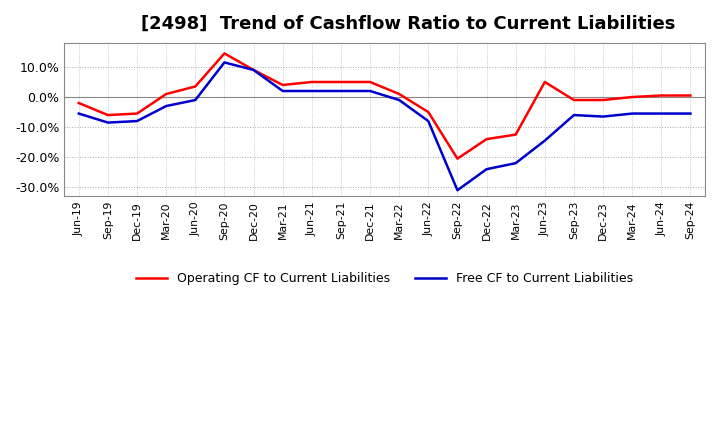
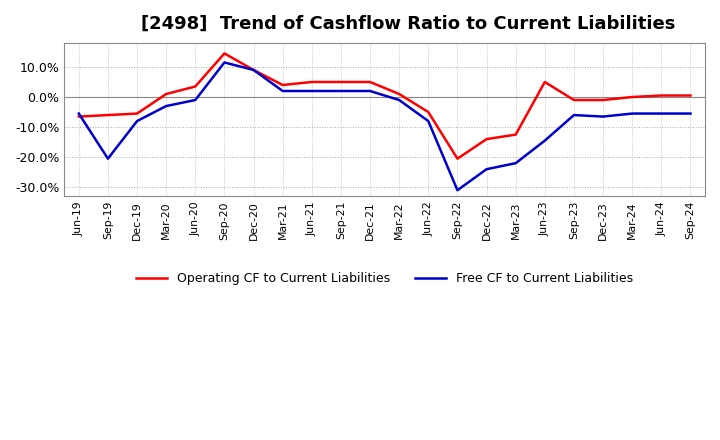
Operating CF to Current Liabilities/Jun-19: -2.0% -> -6.5%
Free CF to Current Liabilities/Sep-19: -8.5% -> -20.5%
